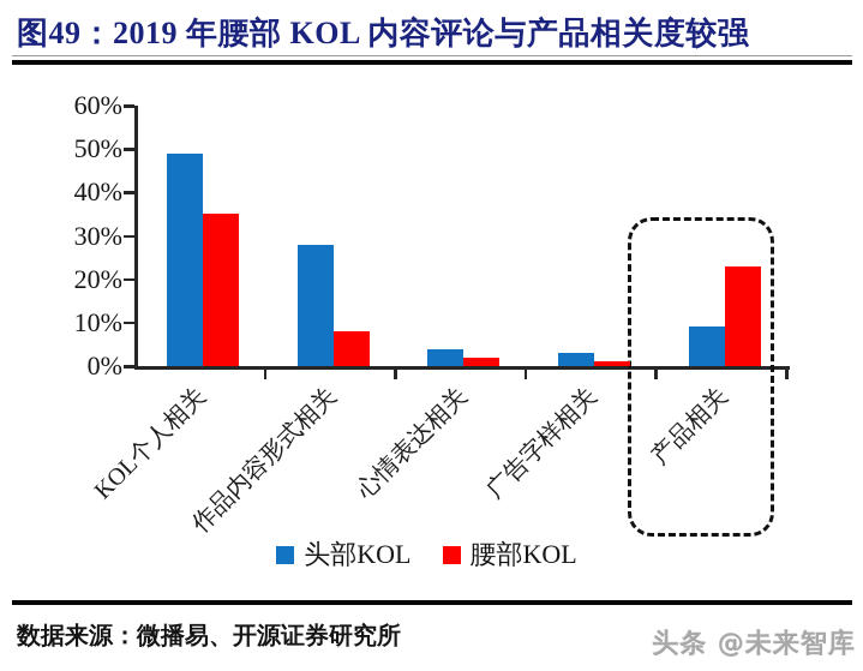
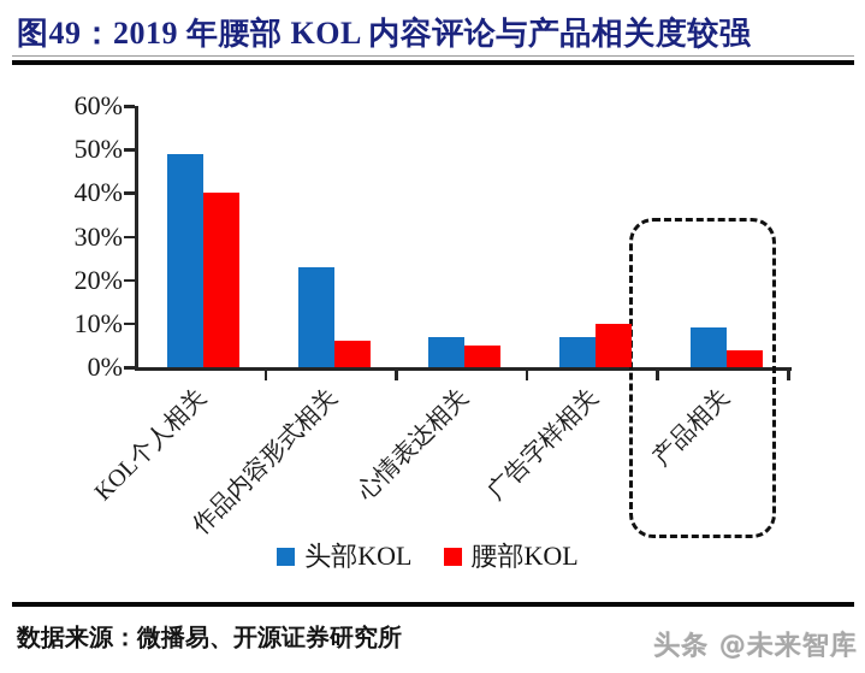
腰部KOL/KOL个人相关: 35% -> 40%
头部KOL/作品内容形式相关: 28% -> 23%
腰部KOL/作品内容形式相关: 8% -> 6%
头部KOL/心情表达相关: 4% -> 7%
腰部KOL/心情表达相关: 2% -> 5%
头部KOL/广告字样相关: 3% -> 7%
腰部KOL/广告字样相关: 1% -> 10%
腰部KOL/产品相关: 23% -> 4%
